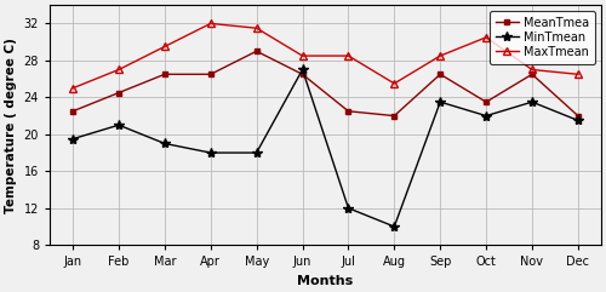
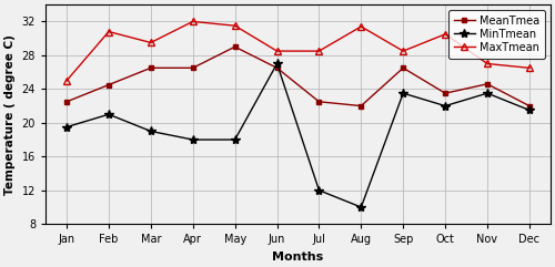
MaxTmean/Feb: 27.0 -> 30.8
MaxTmean/Aug: 25.5 -> 31.4
MeanTmea/Nov: 26.5 -> 24.6
